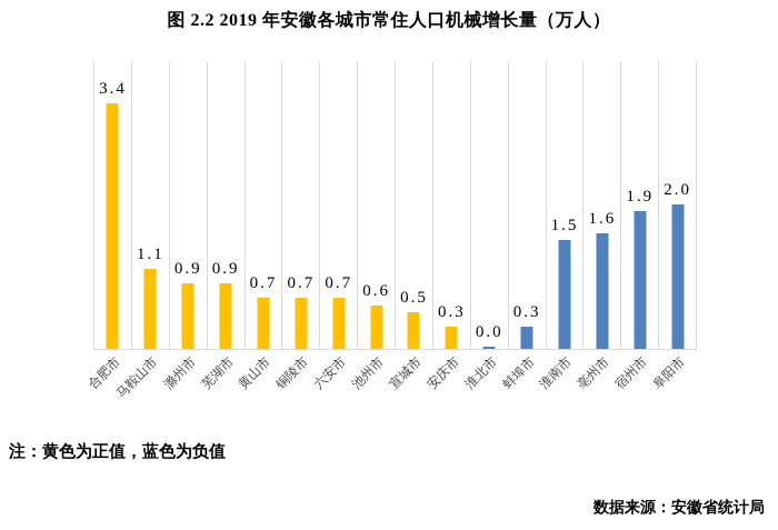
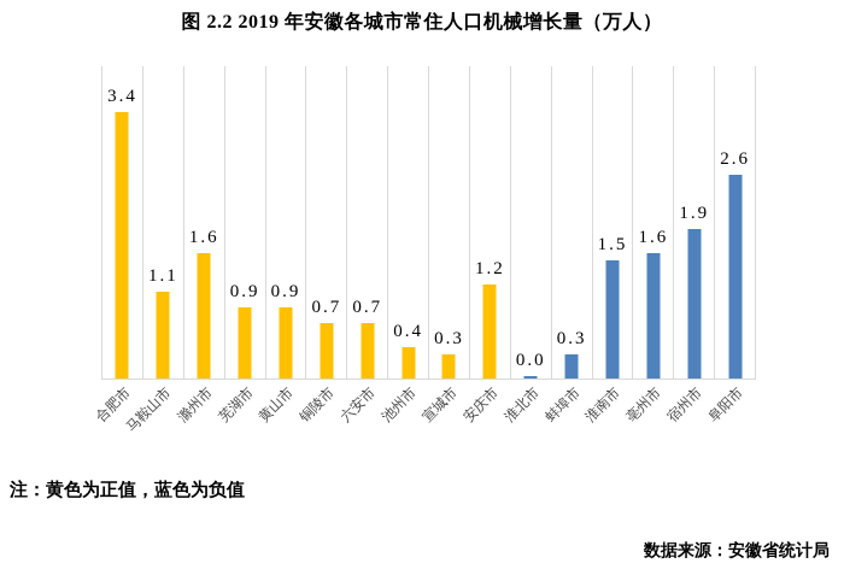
滁州市: 0.9 -> 1.6
黄山市: 0.7 -> 0.9
池州市: 0.6 -> 0.4
宣城市: 0.5 -> 0.3
安庆市: 0.3 -> 1.2
阜阳市: 2.0 -> 2.6
